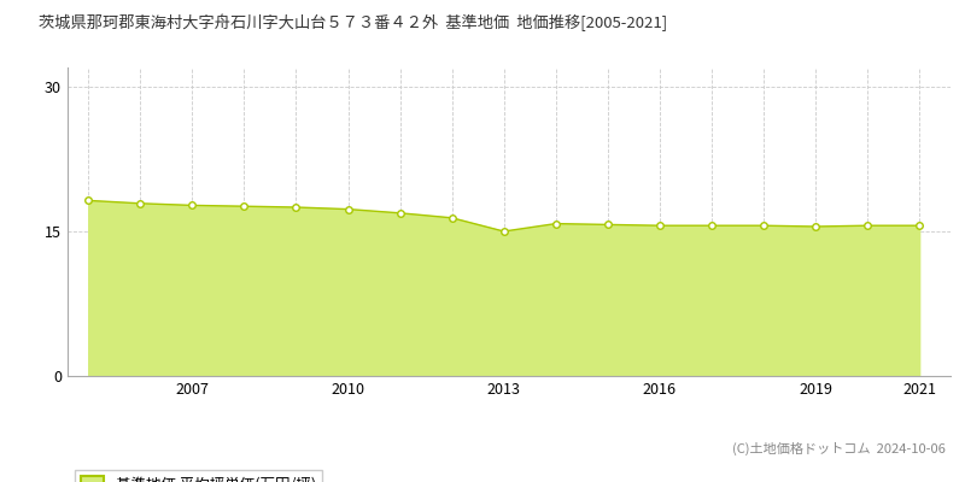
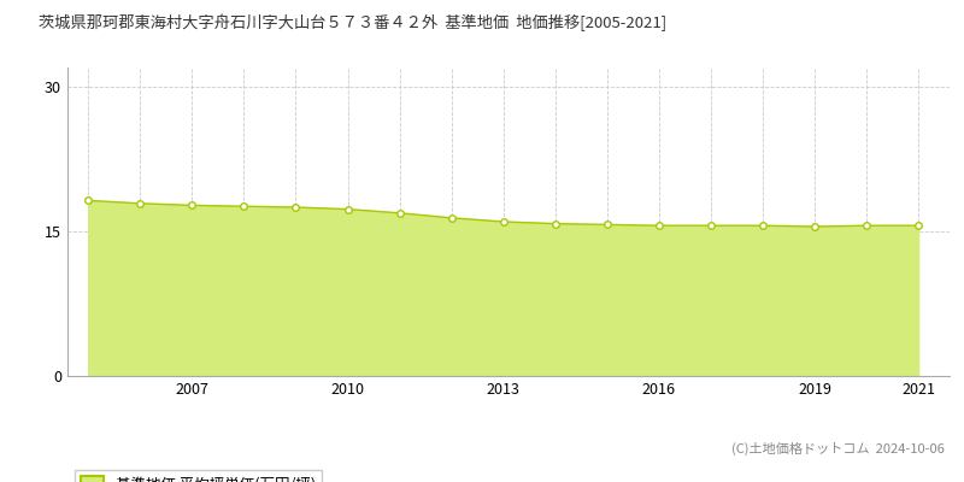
2013: 15.0 -> 16.0
